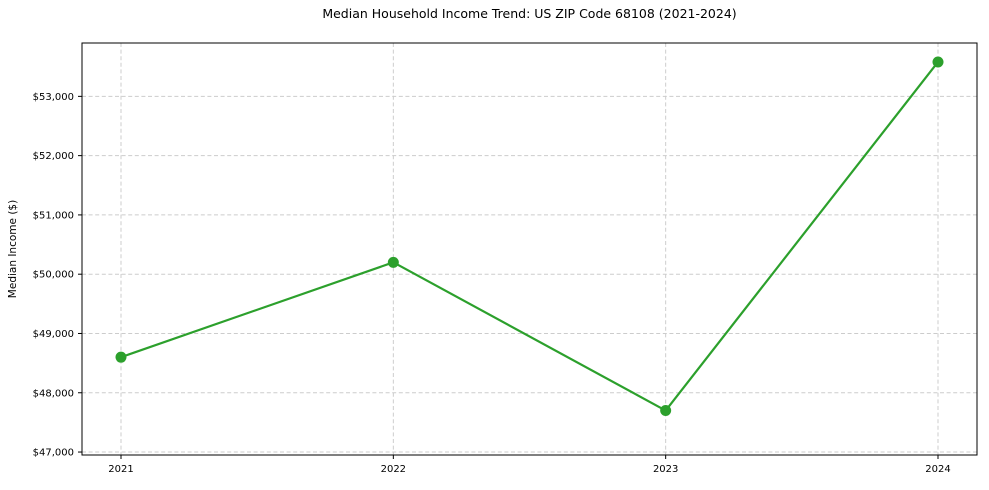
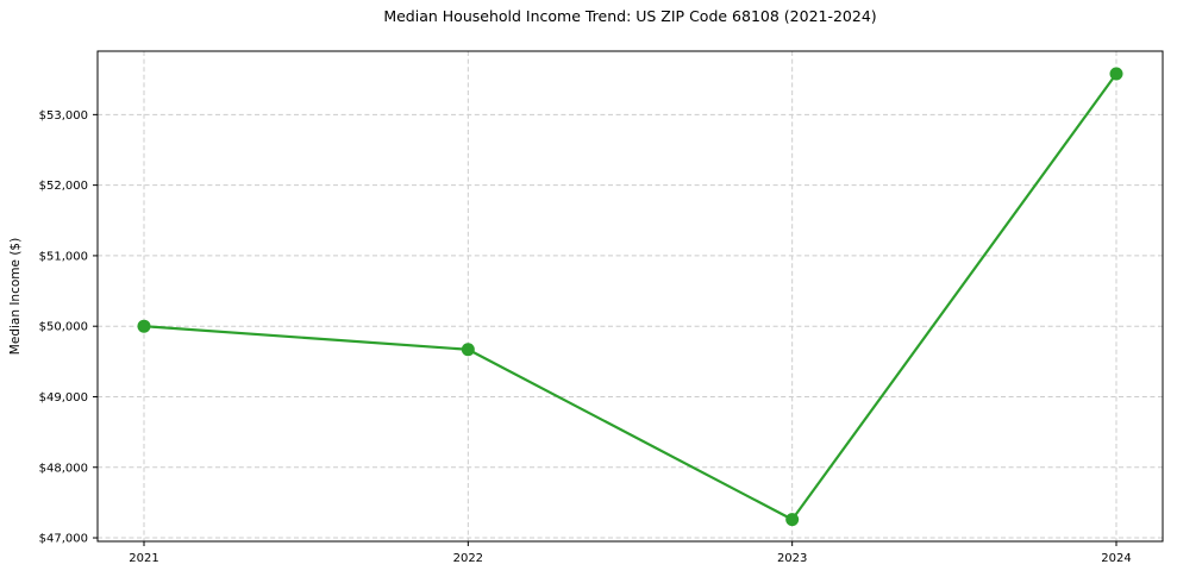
2021: $48600 -> $50000
2022: $50200 -> $49700
2023: $47700 -> $47300
